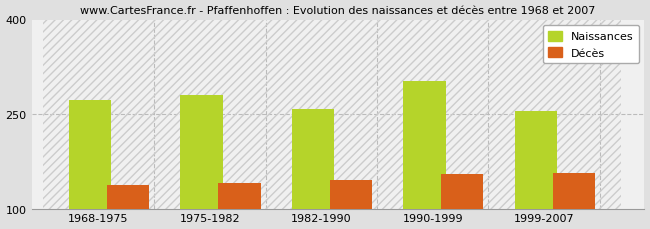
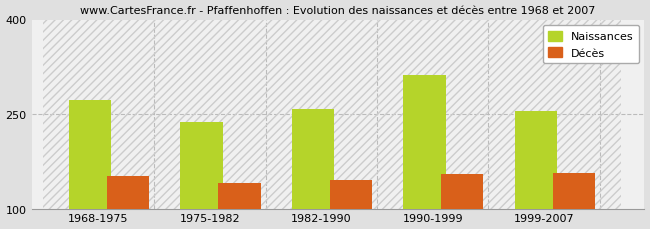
Décès/1968-1975: 138 -> 152
Naissances/1975-1982: 280 -> 238
Naissances/1990-1999: 302 -> 312
